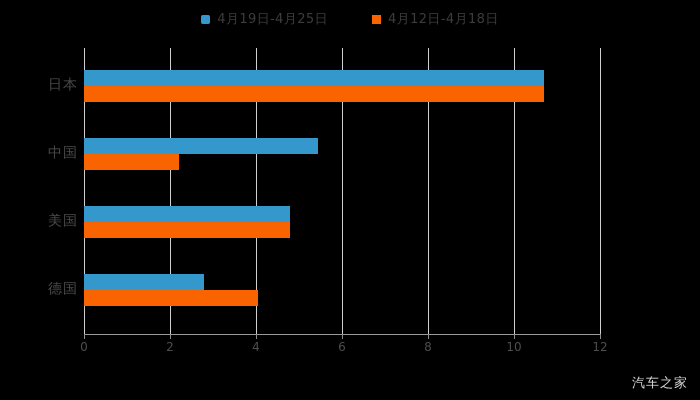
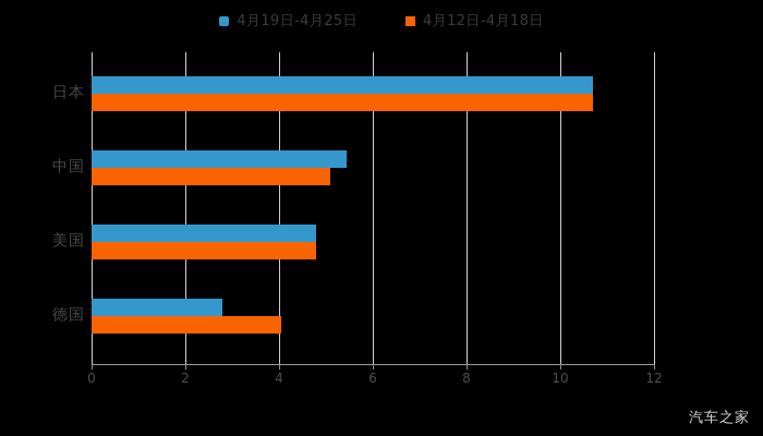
4月12日-4月18日/中国: 2.2 -> 5.1
